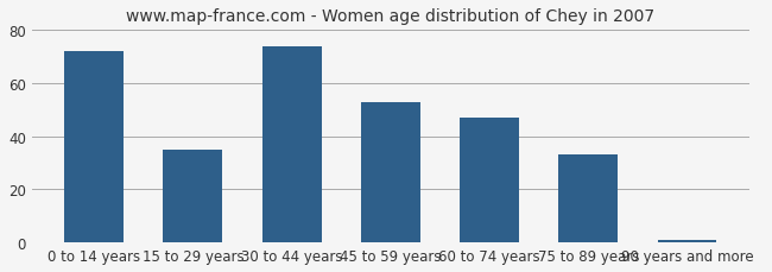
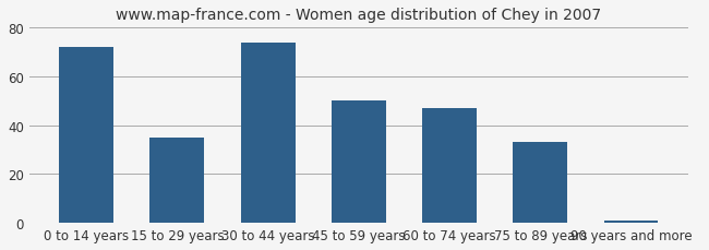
45 to 59 years: 53 -> 50
